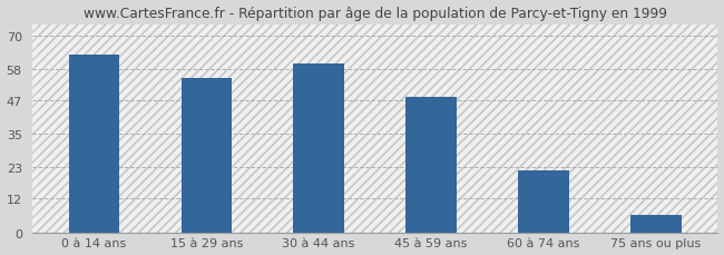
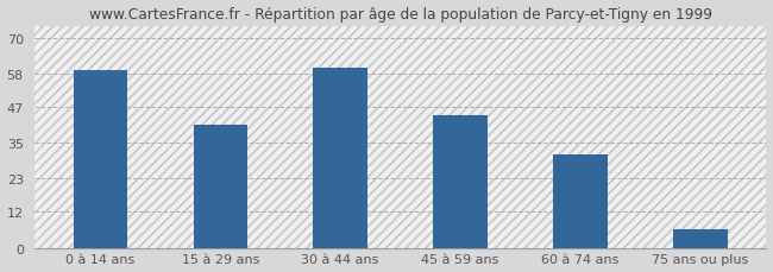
0 à 14 ans: 63 -> 59
15 à 29 ans: 55 -> 41
45 à 59 ans: 48 -> 44
60 à 74 ans: 22 -> 31
